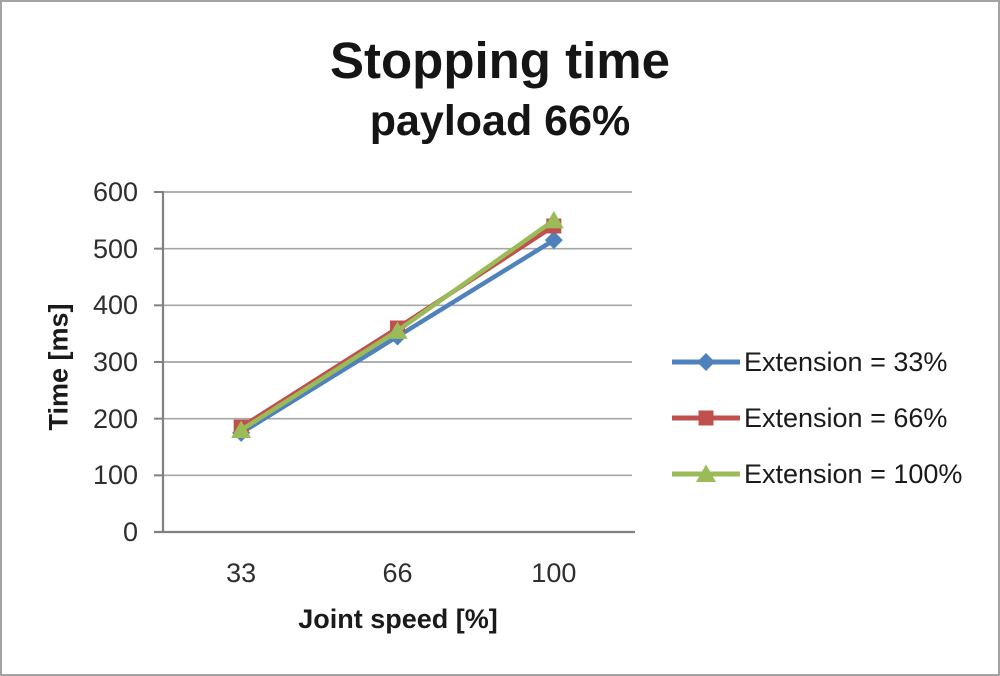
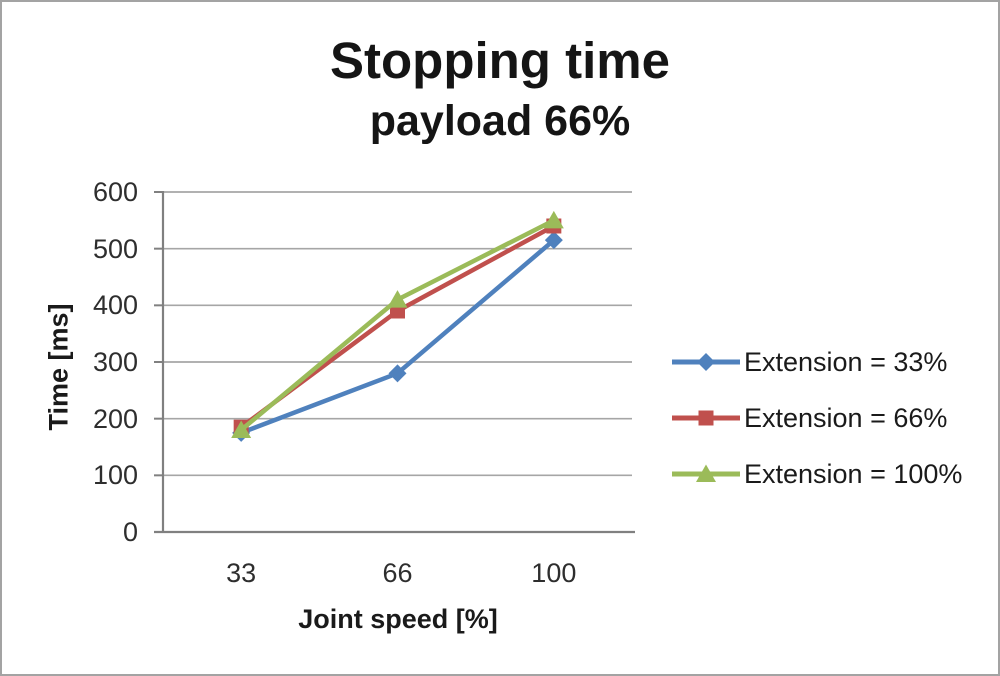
Extension = 33%/66: 340 -> 280
Extension = 66%/66: 360 -> 390
Extension = 100%/66: 360 -> 410
